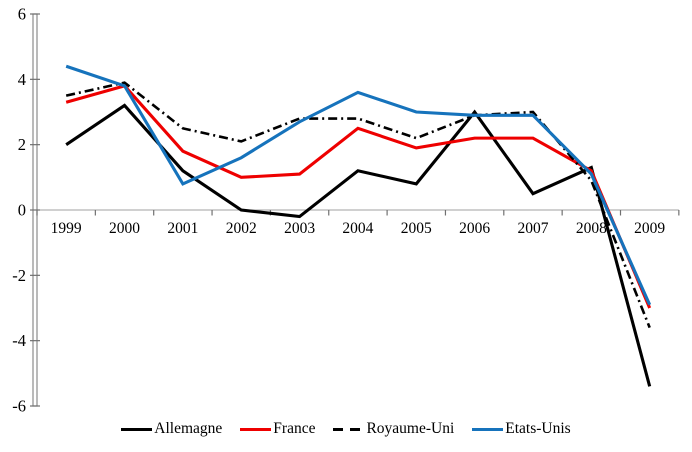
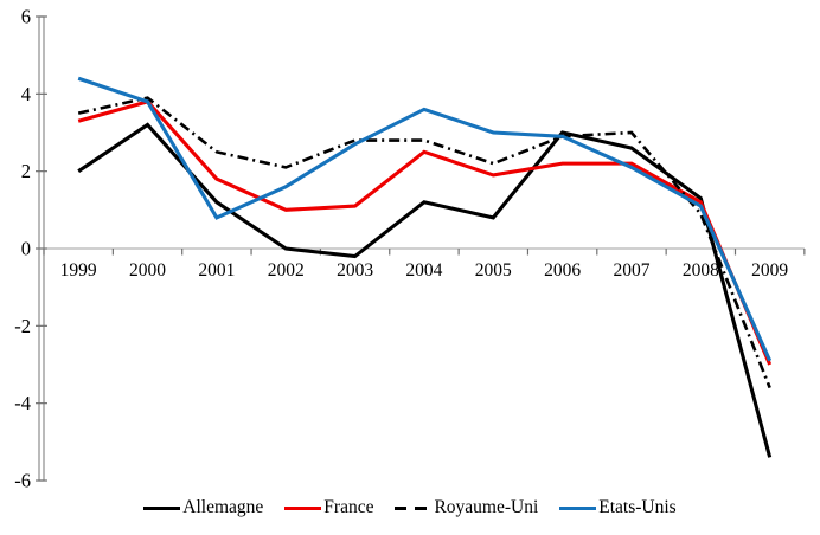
Allemagne/2007: 0.5 -> 2.6
Etats-Unis/2007: 2.9 -> 2.1
